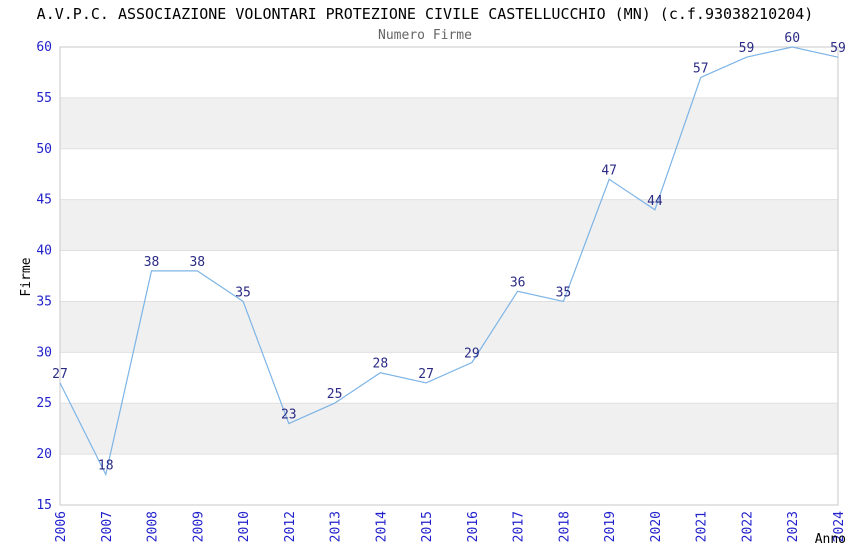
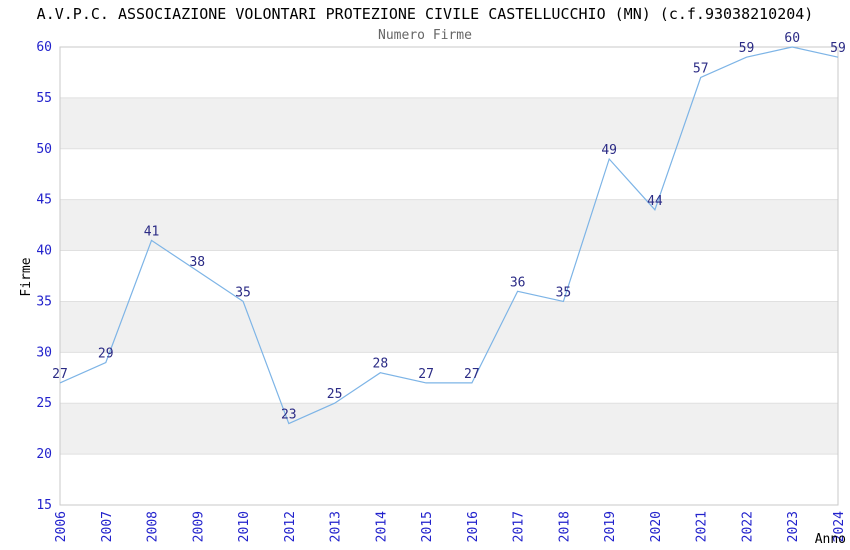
2007: 18 -> 29
2008: 38 -> 41
2016: 29 -> 27
2019: 47 -> 49
